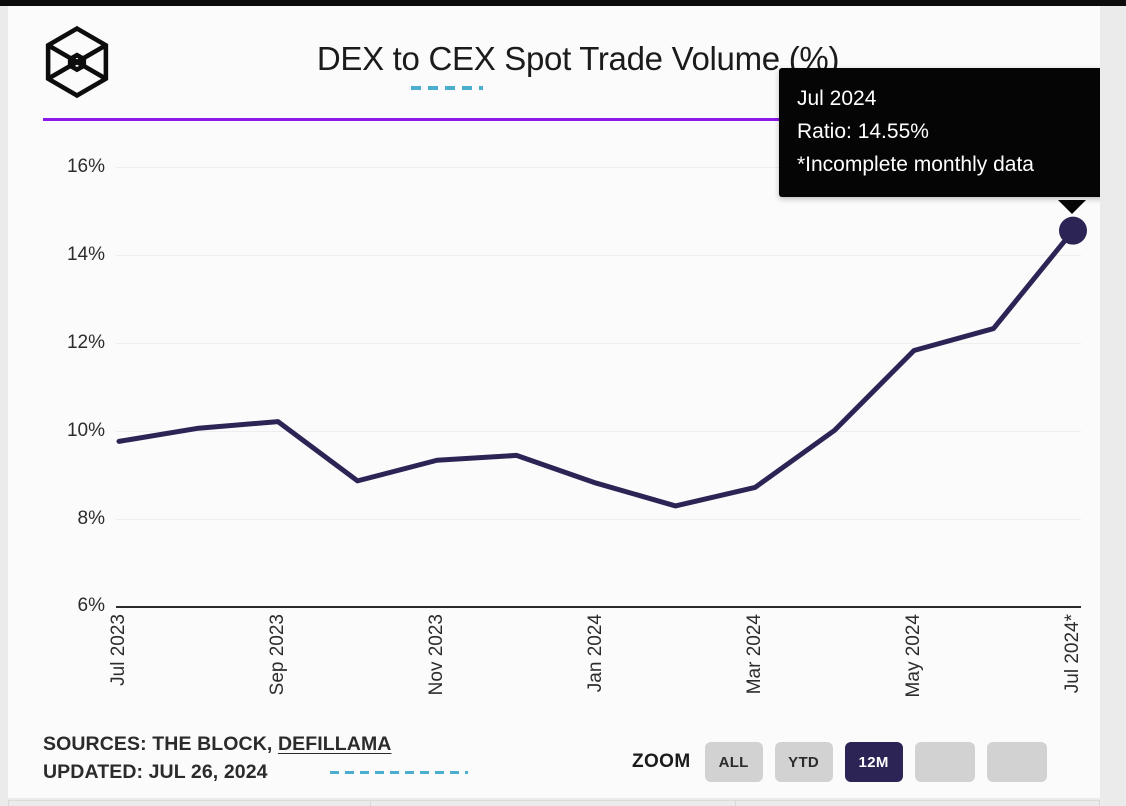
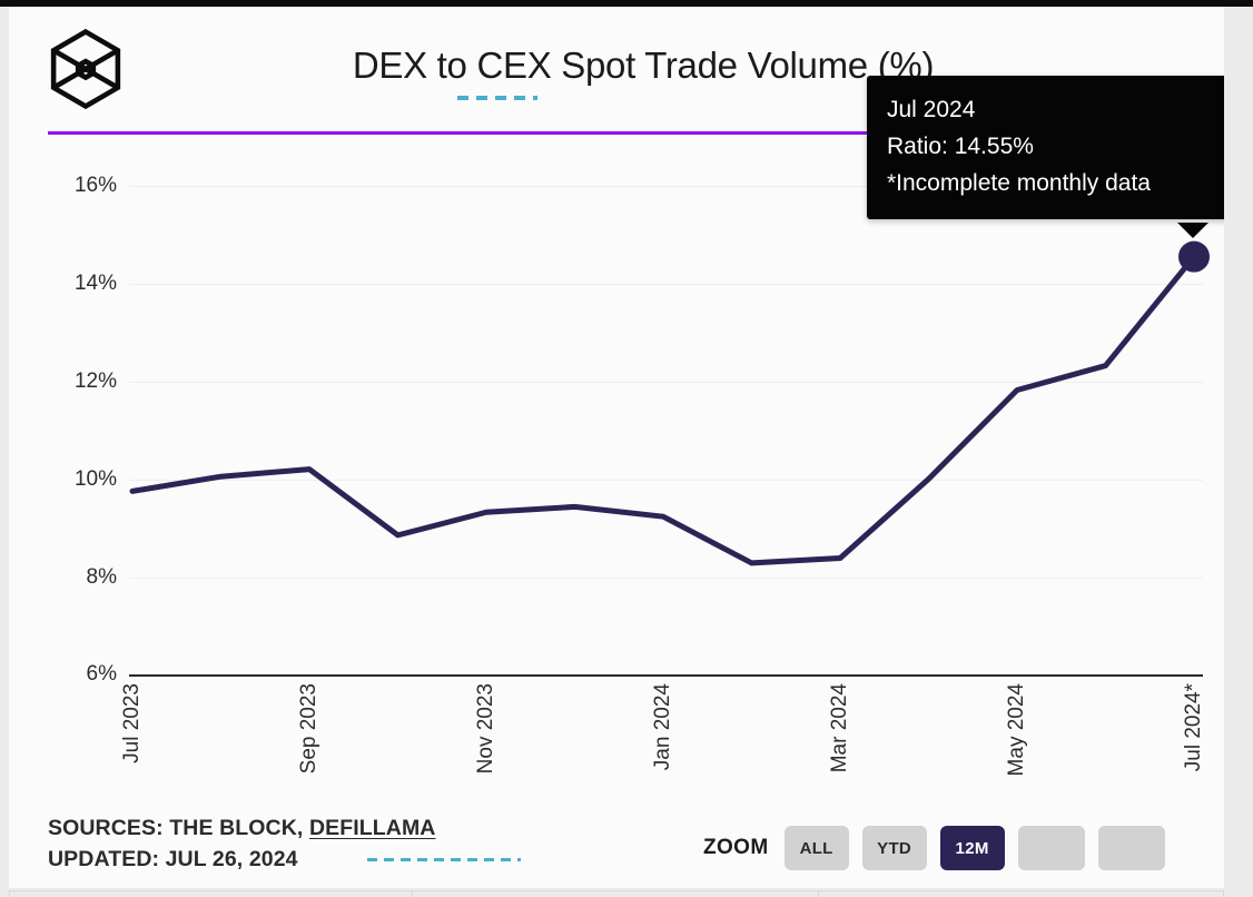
Jan 2024: 8.8% -> 9.2%
Mar 2024: 8.7% -> 8.4%
